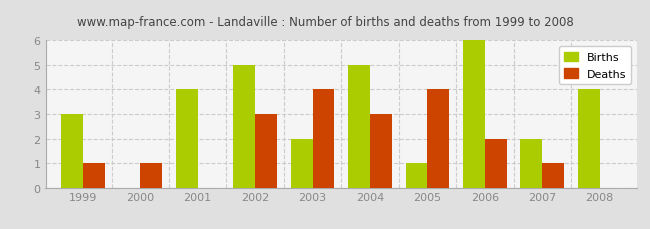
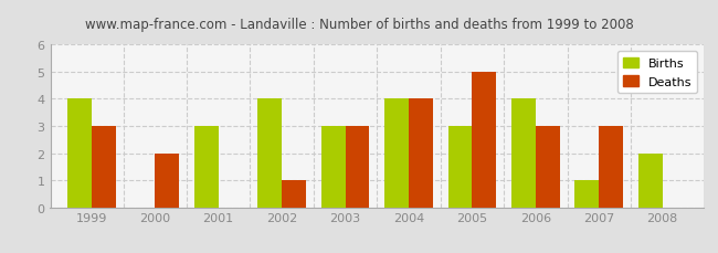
Births/1999: 3 -> 4
Deaths/1999: 1 -> 3
Deaths/2000: 1 -> 2
Births/2001: 4 -> 3
Births/2002: 5 -> 4
Deaths/2002: 3 -> 1
Births/2003: 2 -> 3
Deaths/2003: 4 -> 3
Births/2004: 5 -> 4
Deaths/2004: 3 -> 4
Births/2005: 1 -> 3
Deaths/2005: 4 -> 5
Births/2006: 6 -> 4
Deaths/2006: 2 -> 3
Births/2007: 2 -> 1
Deaths/2007: 1 -> 3
Births/2008: 4 -> 2
